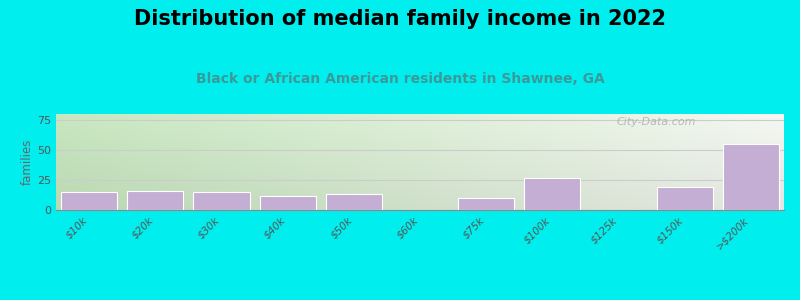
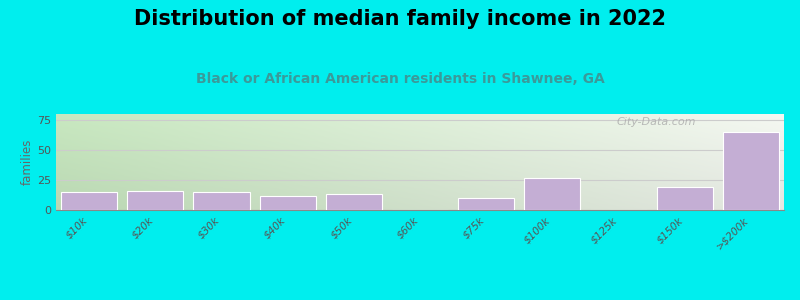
>$200k: 55 -> 65
